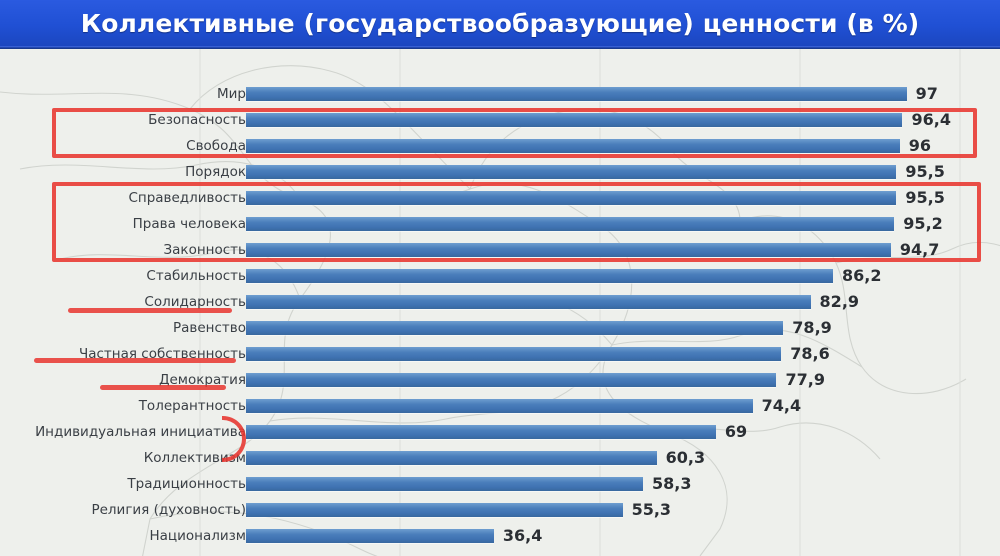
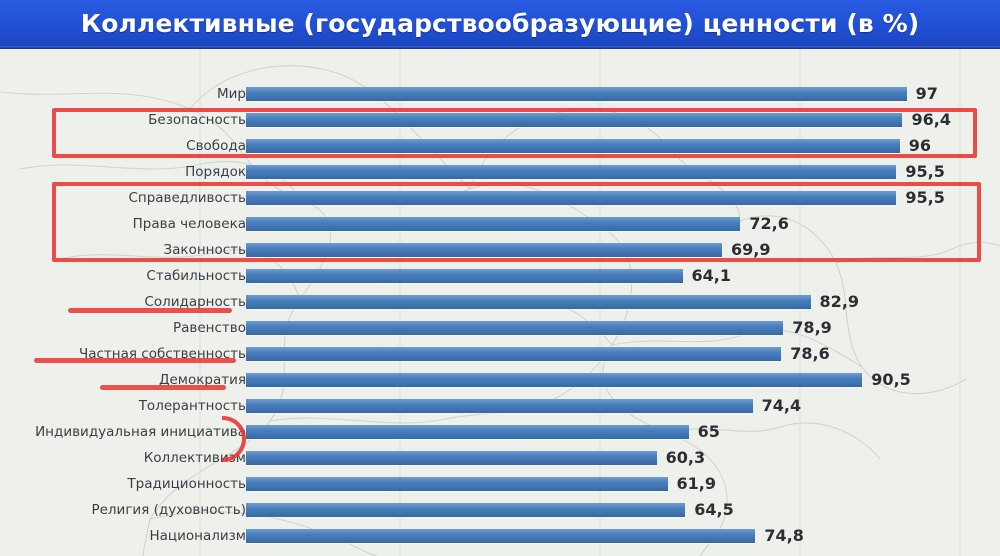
Права человека: 95,2 -> 72,6
Законность: 94,7 -> 69,9
Стабильность: 86,2 -> 64,1
Демократия: 77,9 -> 90,5
Индивидуальная инициатива: 69 -> 65
Традиционность: 58,3 -> 61,9
Религия (духовность): 55,3 -> 64,5
Национализм: 36,4 -> 74,8
